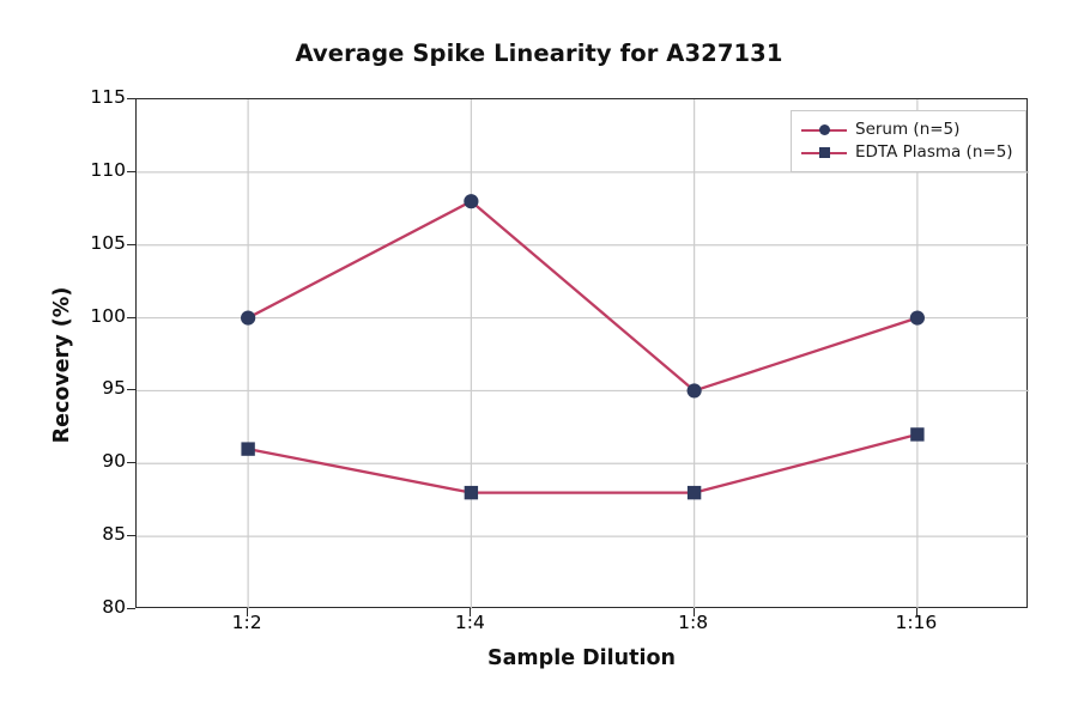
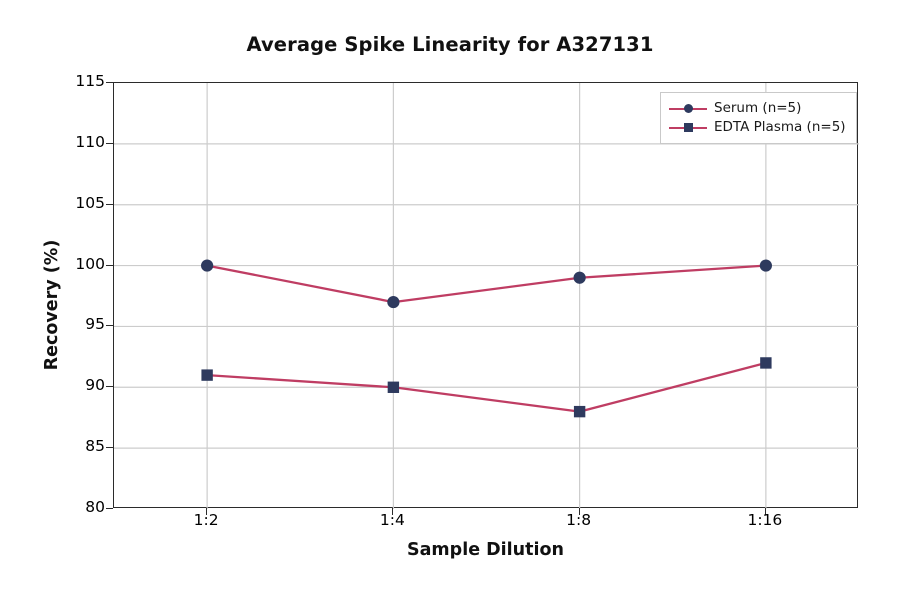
Serum (n=5)/1:4: 108 -> 97
EDTA Plasma (n=5)/1:4: 88 -> 90
Serum (n=5)/1:8: 95 -> 99
